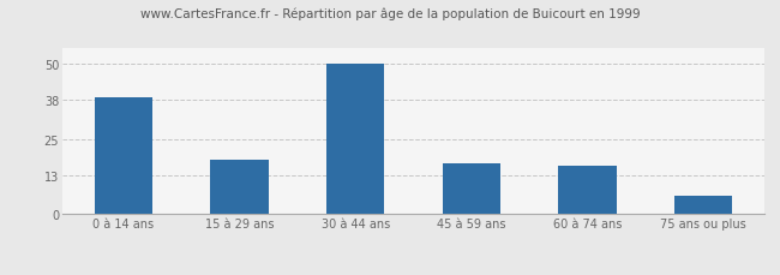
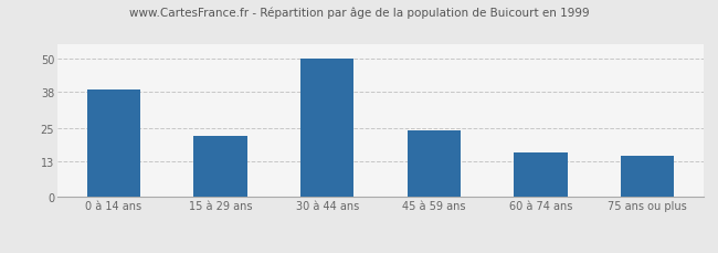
15 à 29 ans: 18 -> 22
45 à 59 ans: 17 -> 24
75 ans ou plus: 6 -> 15
